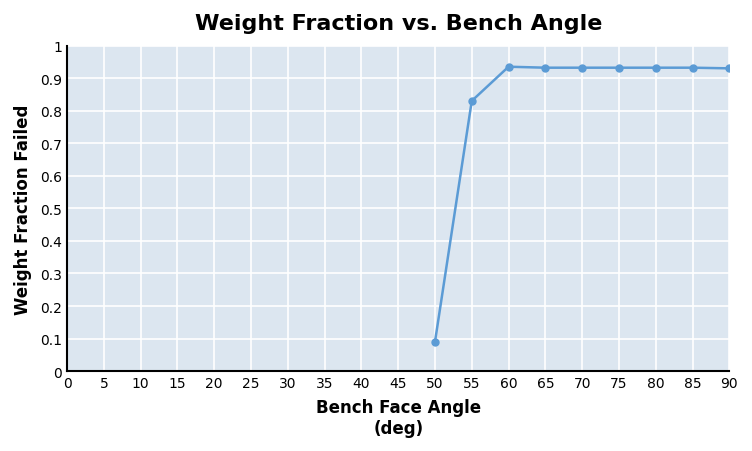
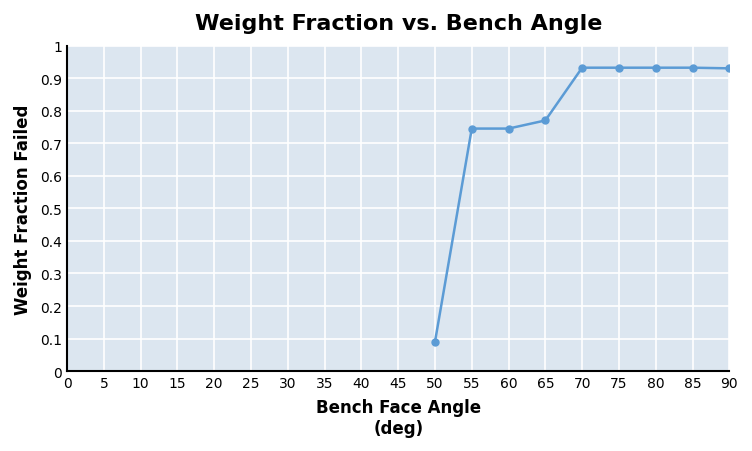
55: 0.830 -> 0.745
60: 0.935 -> 0.745
65: 0.932 -> 0.770
